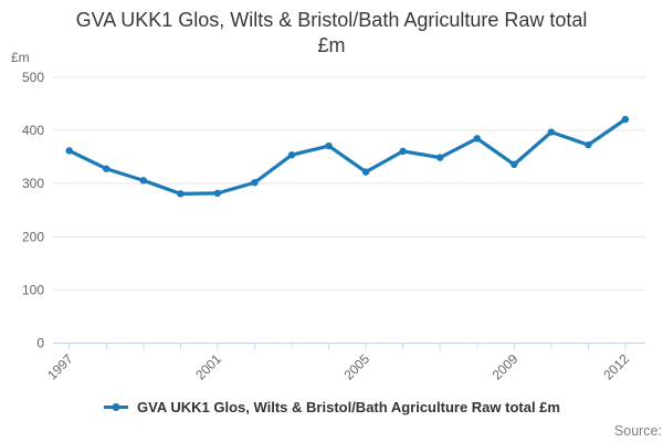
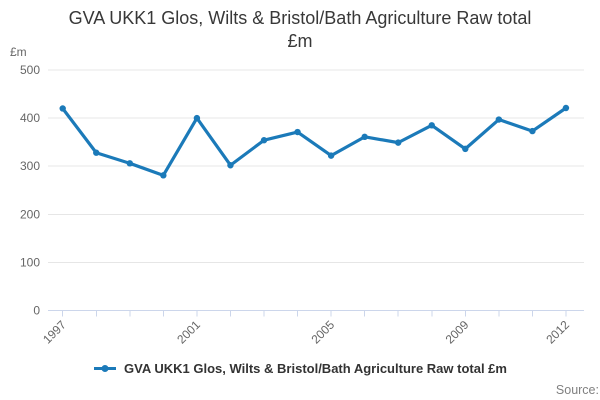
1997: 360 -> 420
2001: 280 -> 400
